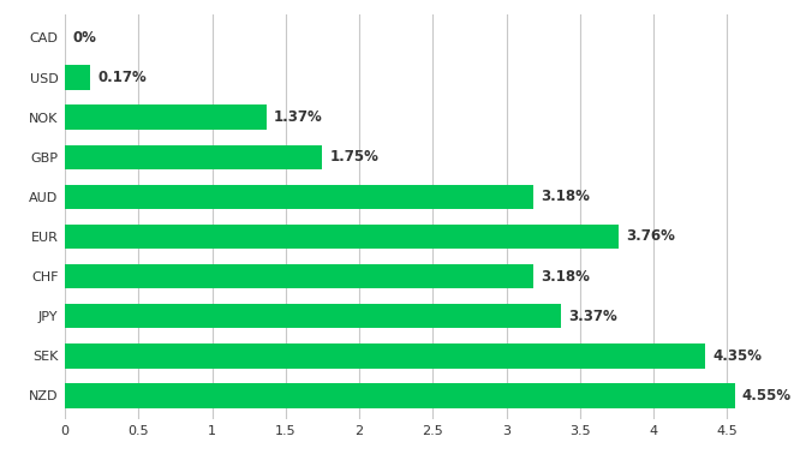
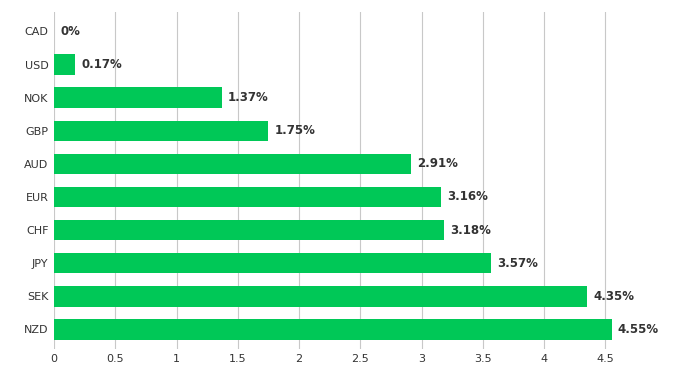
AUD: 3.18% -> 2.91%
EUR: 3.76% -> 3.16%
JPY: 3.37% -> 3.57%
